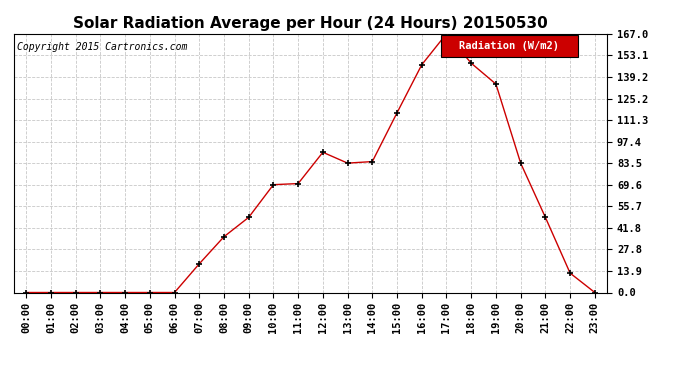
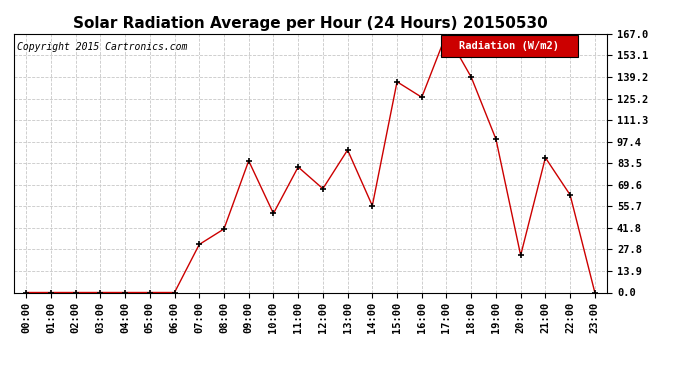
07:00: 18 -> 31
08:00: 36 -> 41
09:00: 48 -> 85
10:00: 70 -> 51
11:00: 70 -> 81
12:00: 90 -> 67
13:00: 84 -> 92
14:00: 84 -> 56
15:00: 116 -> 136
16:00: 147 -> 126
18:00: 148 -> 139
19:00: 134 -> 99
20:00: 84 -> 24
21:00: 48 -> 87
22:00: 12 -> 63
